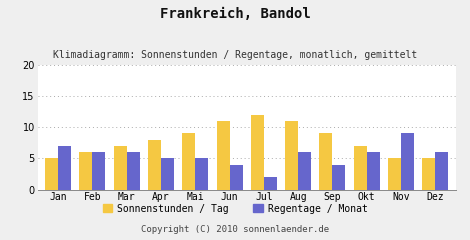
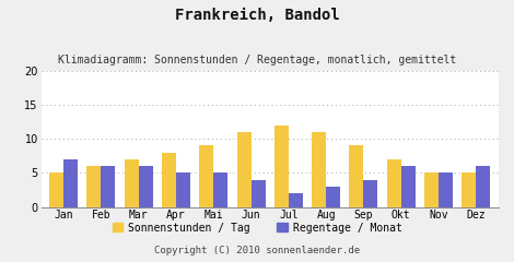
Regentage / Monat/Aug: 6 -> 3
Regentage / Monat/Nov: 9 -> 5
